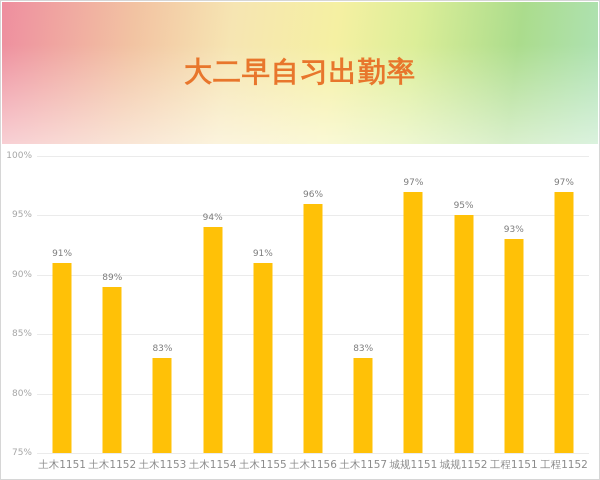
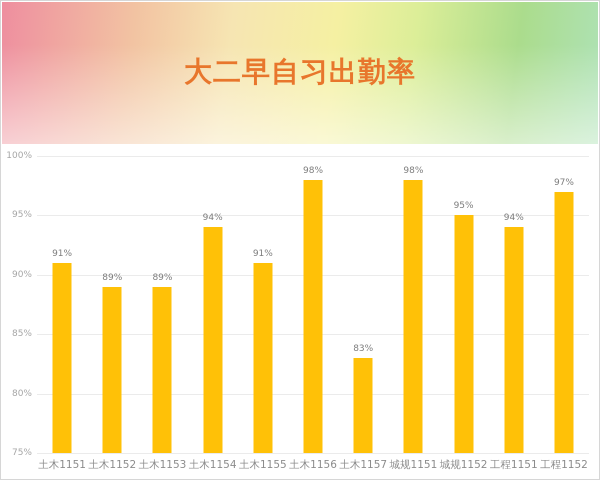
土木1153: 83% -> 89%
土木1156: 96% -> 98%
城规1151: 97% -> 98%
工程1151: 93% -> 94%
